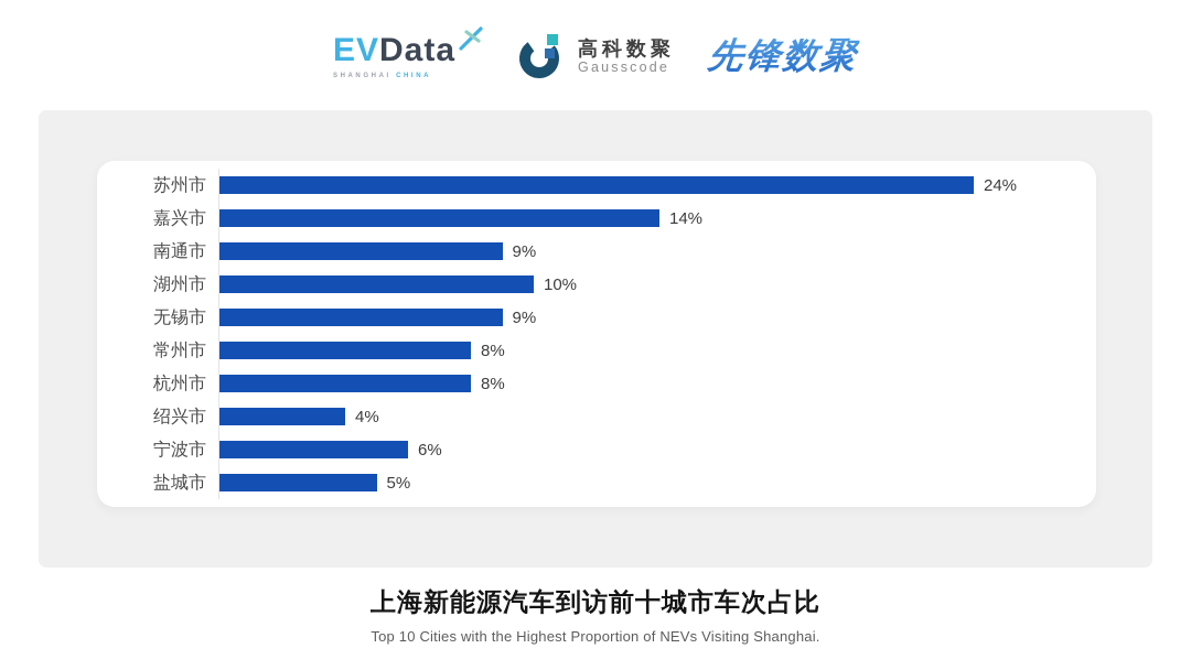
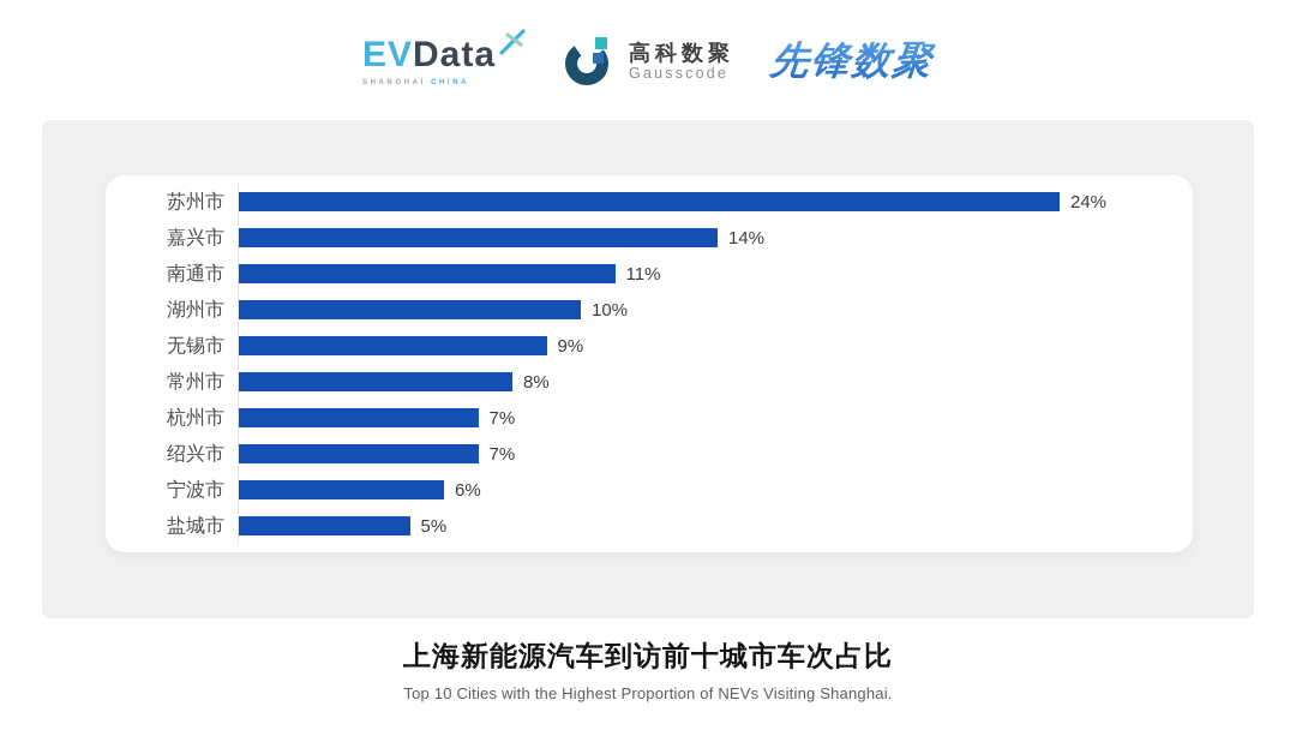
南通市: 9% -> 11%
杭州市: 8% -> 7%
绍兴市: 4% -> 7%
